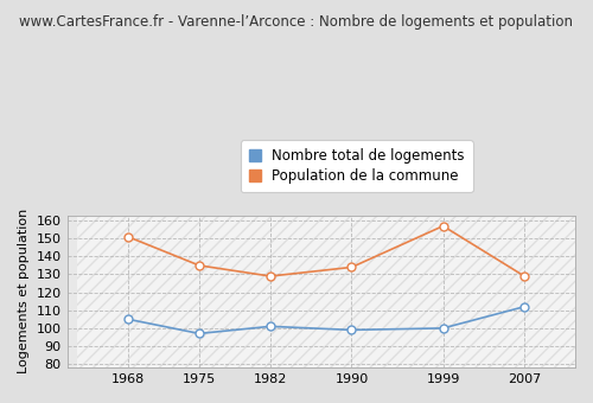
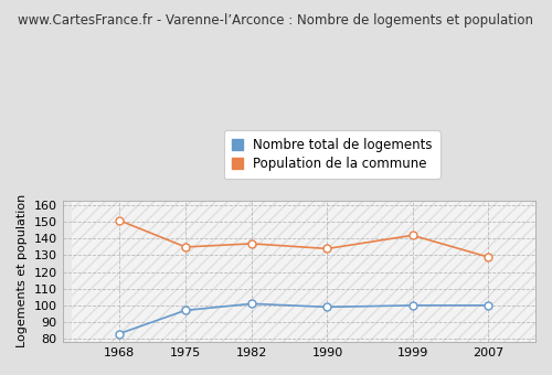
Nombre total de logements/1968: 105 -> 83
Population de la commune/1982: 129 -> 137
Population de la commune/1999: 157 -> 142
Nombre total de logements/2007: 112 -> 100
